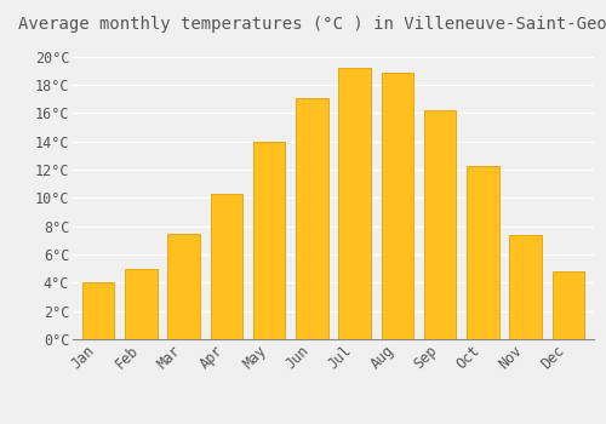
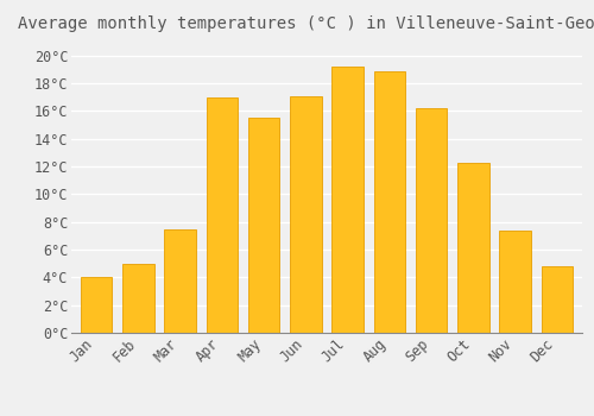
Apr: 10.3°C -> 17.0°C
May: 14.0°C -> 15.5°C
